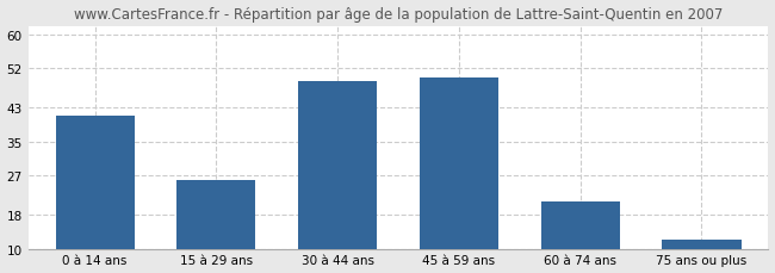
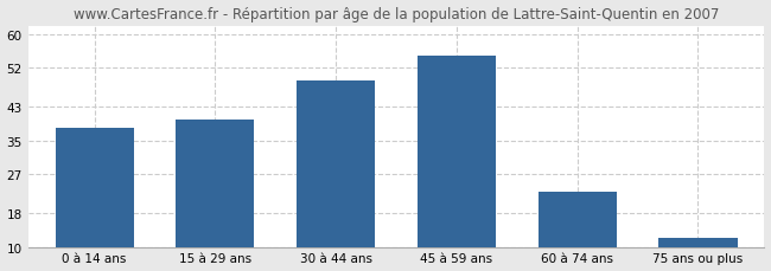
0 à 14 ans: 41 -> 38
15 à 29 ans: 26 -> 40
45 à 59 ans: 50 -> 55
60 à 74 ans: 21 -> 23
